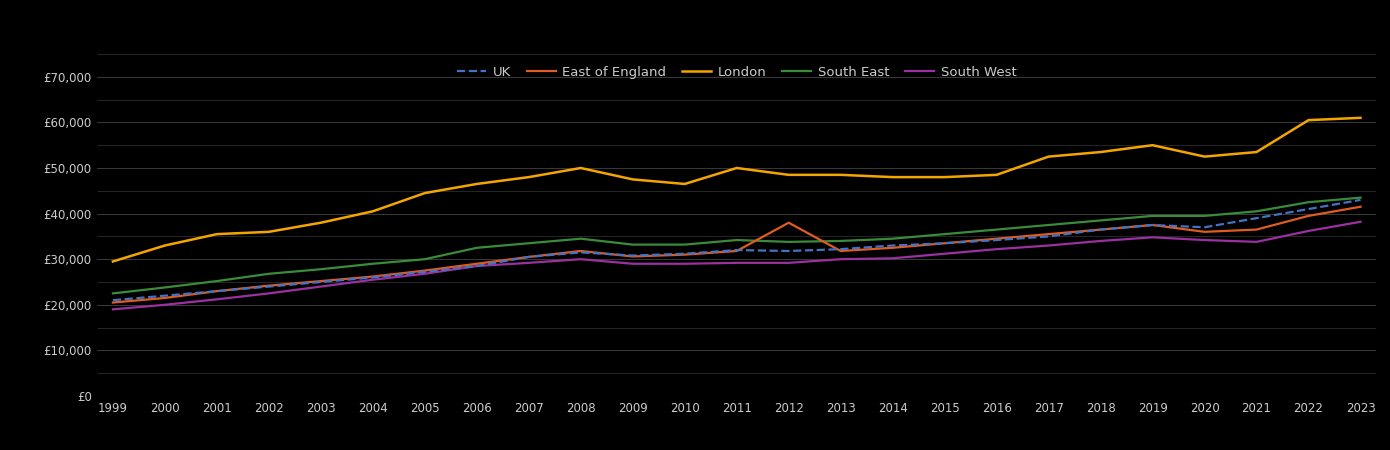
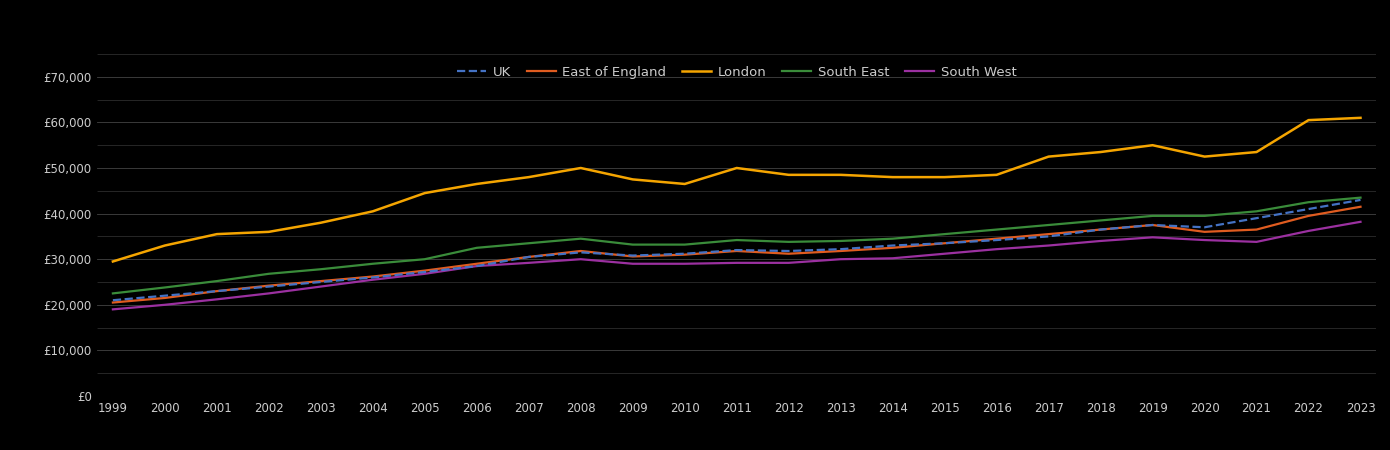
East of England/2012: £38,000 -> £31,200
